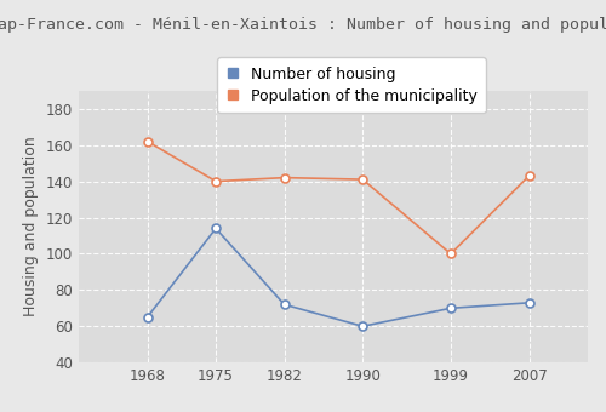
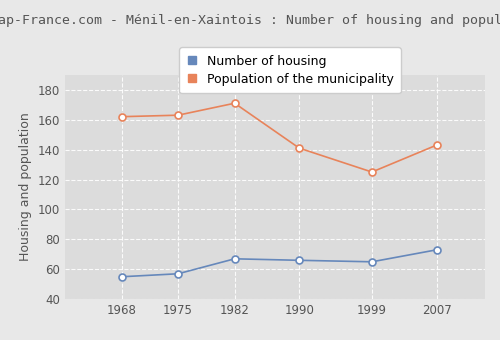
Number of housing/1968: 65 -> 55
Number of housing/1975: 114 -> 57
Population of the municipality/1975: 140 -> 163
Number of housing/1982: 72 -> 67
Population of the municipality/1982: 142 -> 171
Number of housing/1990: 60 -> 66
Number of housing/1999: 70 -> 65
Population of the municipality/1999: 100 -> 125
